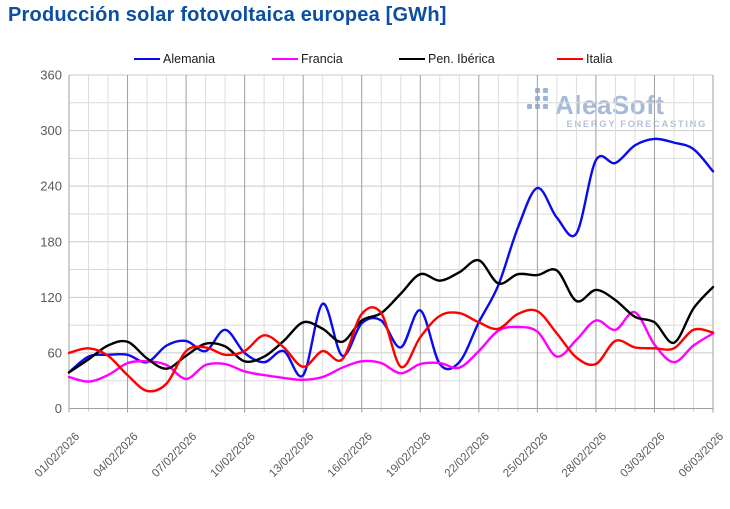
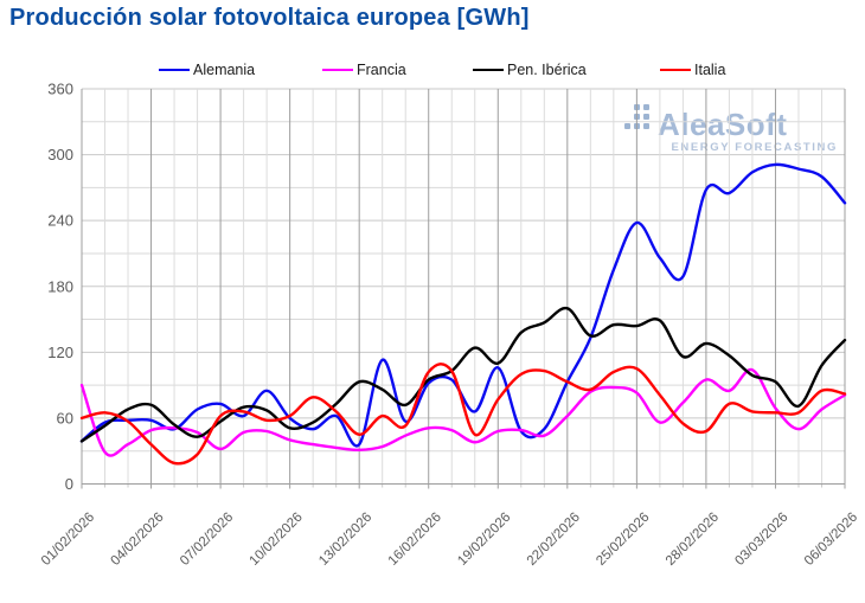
Francia/01/02/2026: 30 -> 90
Pen. Ibérica/19/02/2026: 140 -> 110
